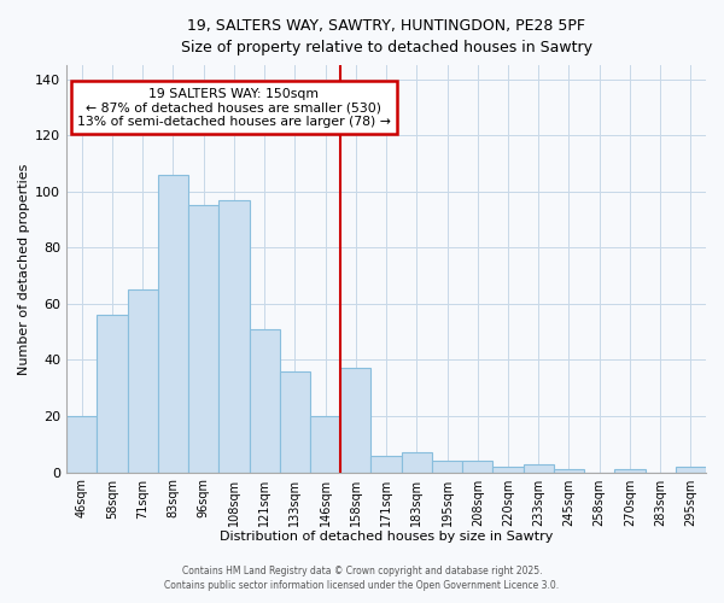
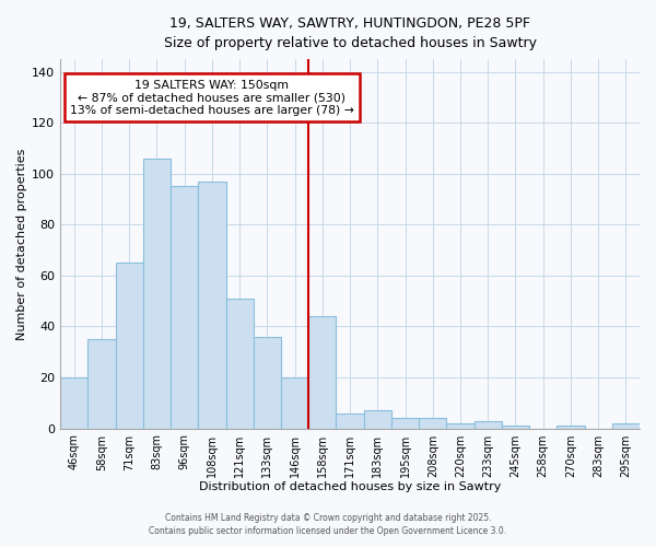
58sqm: 56 -> 35
158sqm: 37 -> 44
